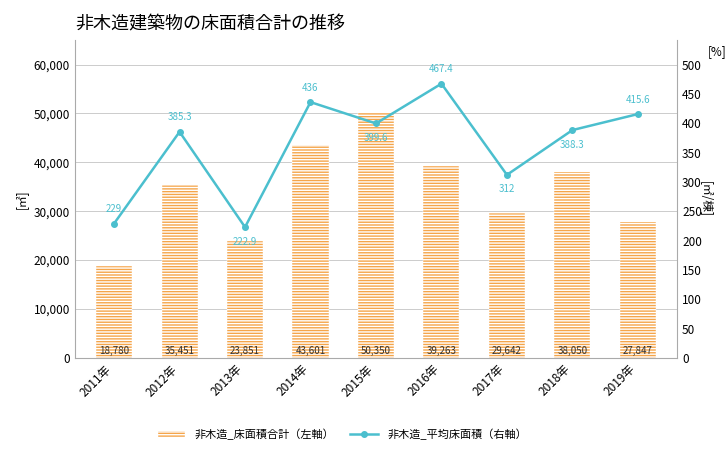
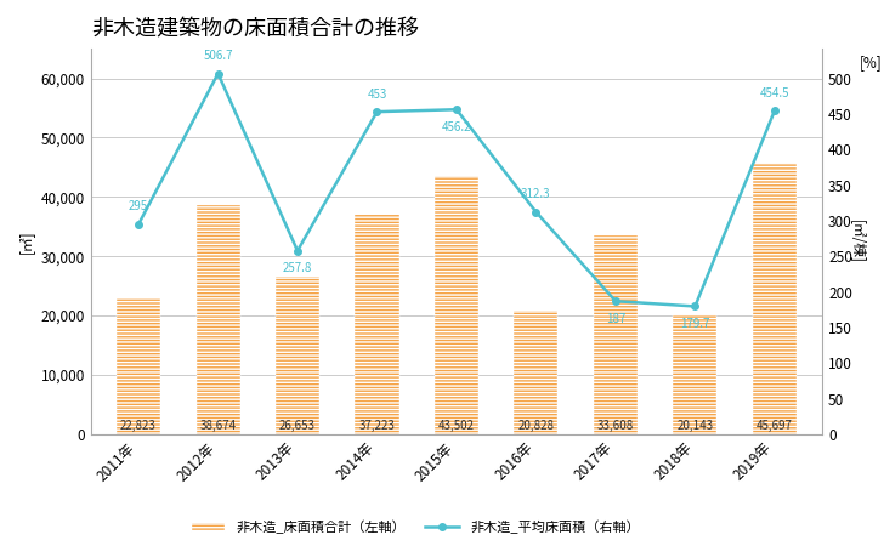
非木造_床面積合計（左軸）/2011年: 18,780 -> 22,823
非木造_平均床面積（右軸）/2011年: 229 -> 295
非木造_床面積合計（左軸）/2012年: 35,451 -> 38,674
非木造_平均床面積（右軸）/2012年: 385.3 -> 506.7
非木造_床面積合計（左軸）/2013年: 23,851 -> 26,653
非木造_平均床面積（右軸）/2013年: 222.9 -> 257.8
非木造_床面積合計（左軸）/2014年: 43,601 -> 37,223
非木造_平均床面積（右軸）/2014年: 436 -> 453
非木造_床面積合計（左軸）/2015年: 50,350 -> 43,502
非木造_平均床面積（右軸）/2015年: 399.6 -> 456.2
非木造_床面積合計（左軸）/2016年: 39,263 -> 20,828
非木造_平均床面積（右軸）/2016年: 467.4 -> 312.3
非木造_床面積合計（左軸）/2017年: 29,642 -> 33,608
非木造_平均床面積（右軸）/2017年: 312 -> 187
非木造_床面積合計（左軸）/2018年: 38,050 -> 20,143
非木造_平均床面積（右軸）/2018年: 388.3 -> 179.7
非木造_床面積合計（左軸）/2019年: 27,847 -> 45,697
非木造_平均床面積（右軸）/2019年: 415.6 -> 454.5
